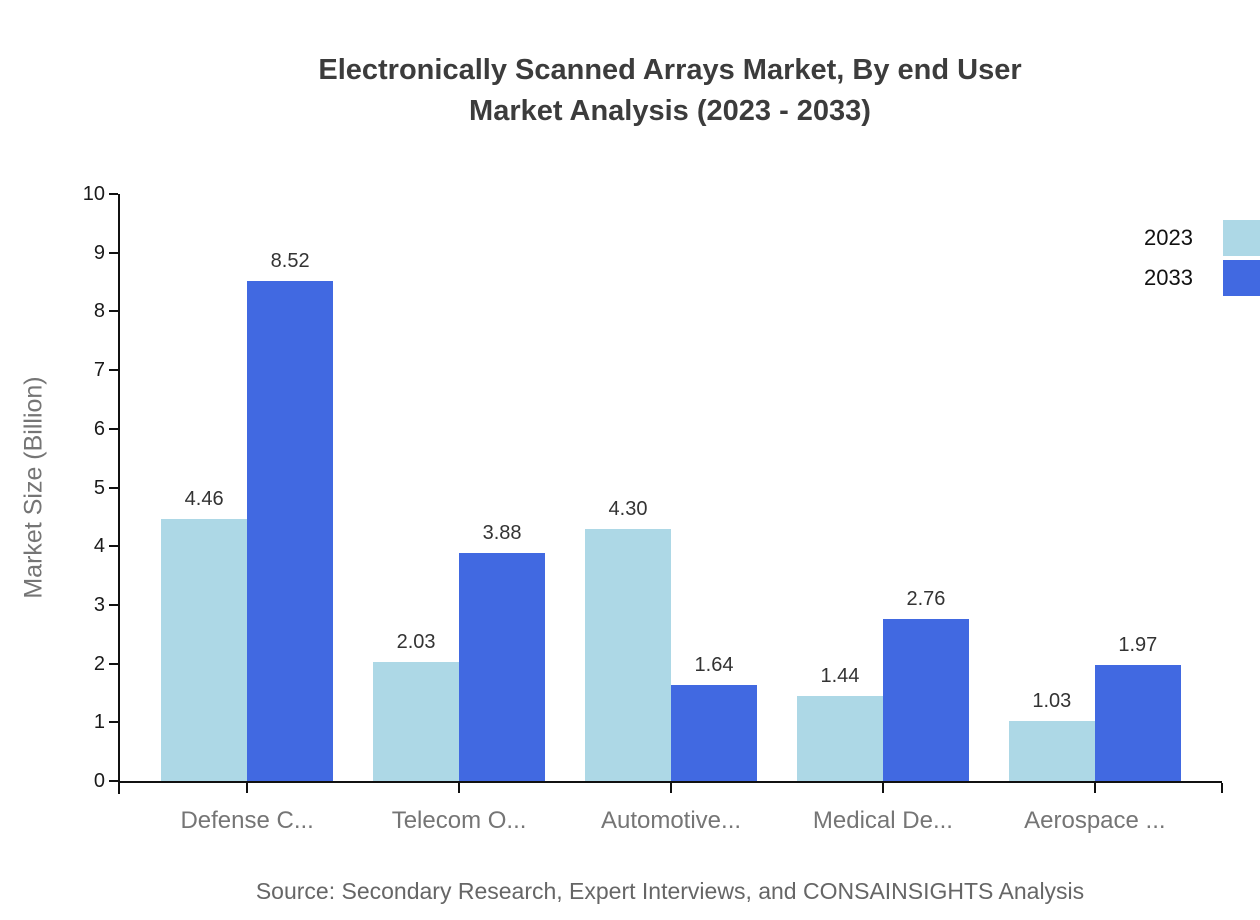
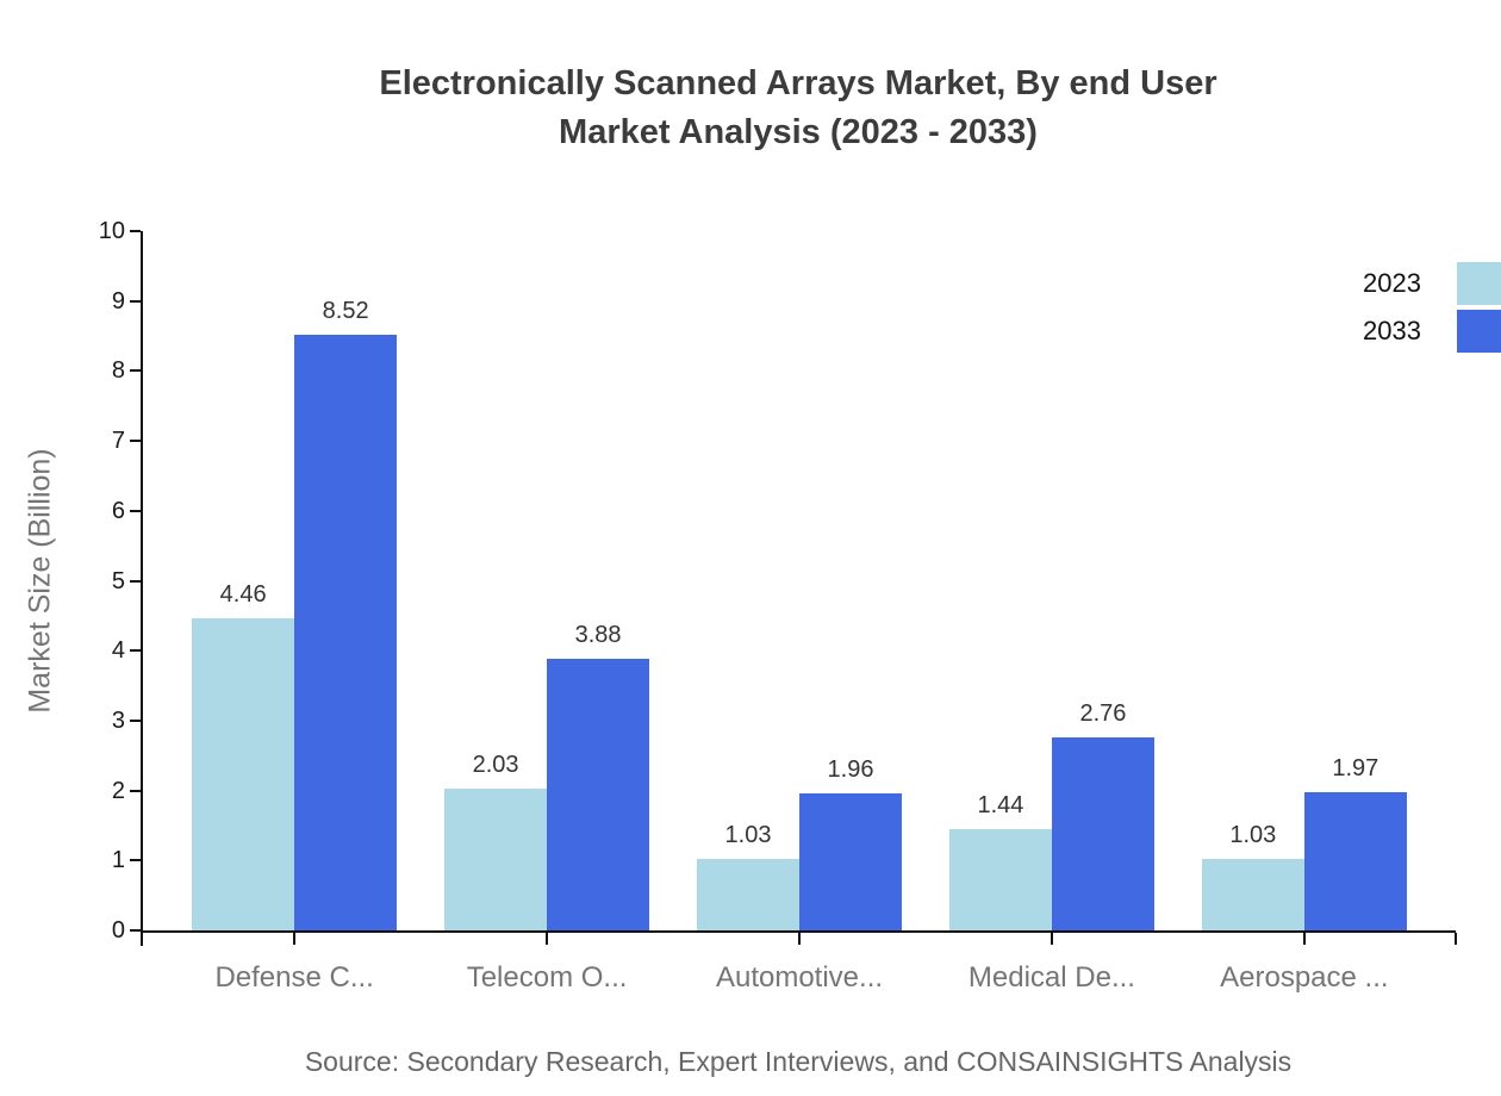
2023/Automotive...: 4.30 -> 1.03
2033/Automotive...: 1.64 -> 1.96
